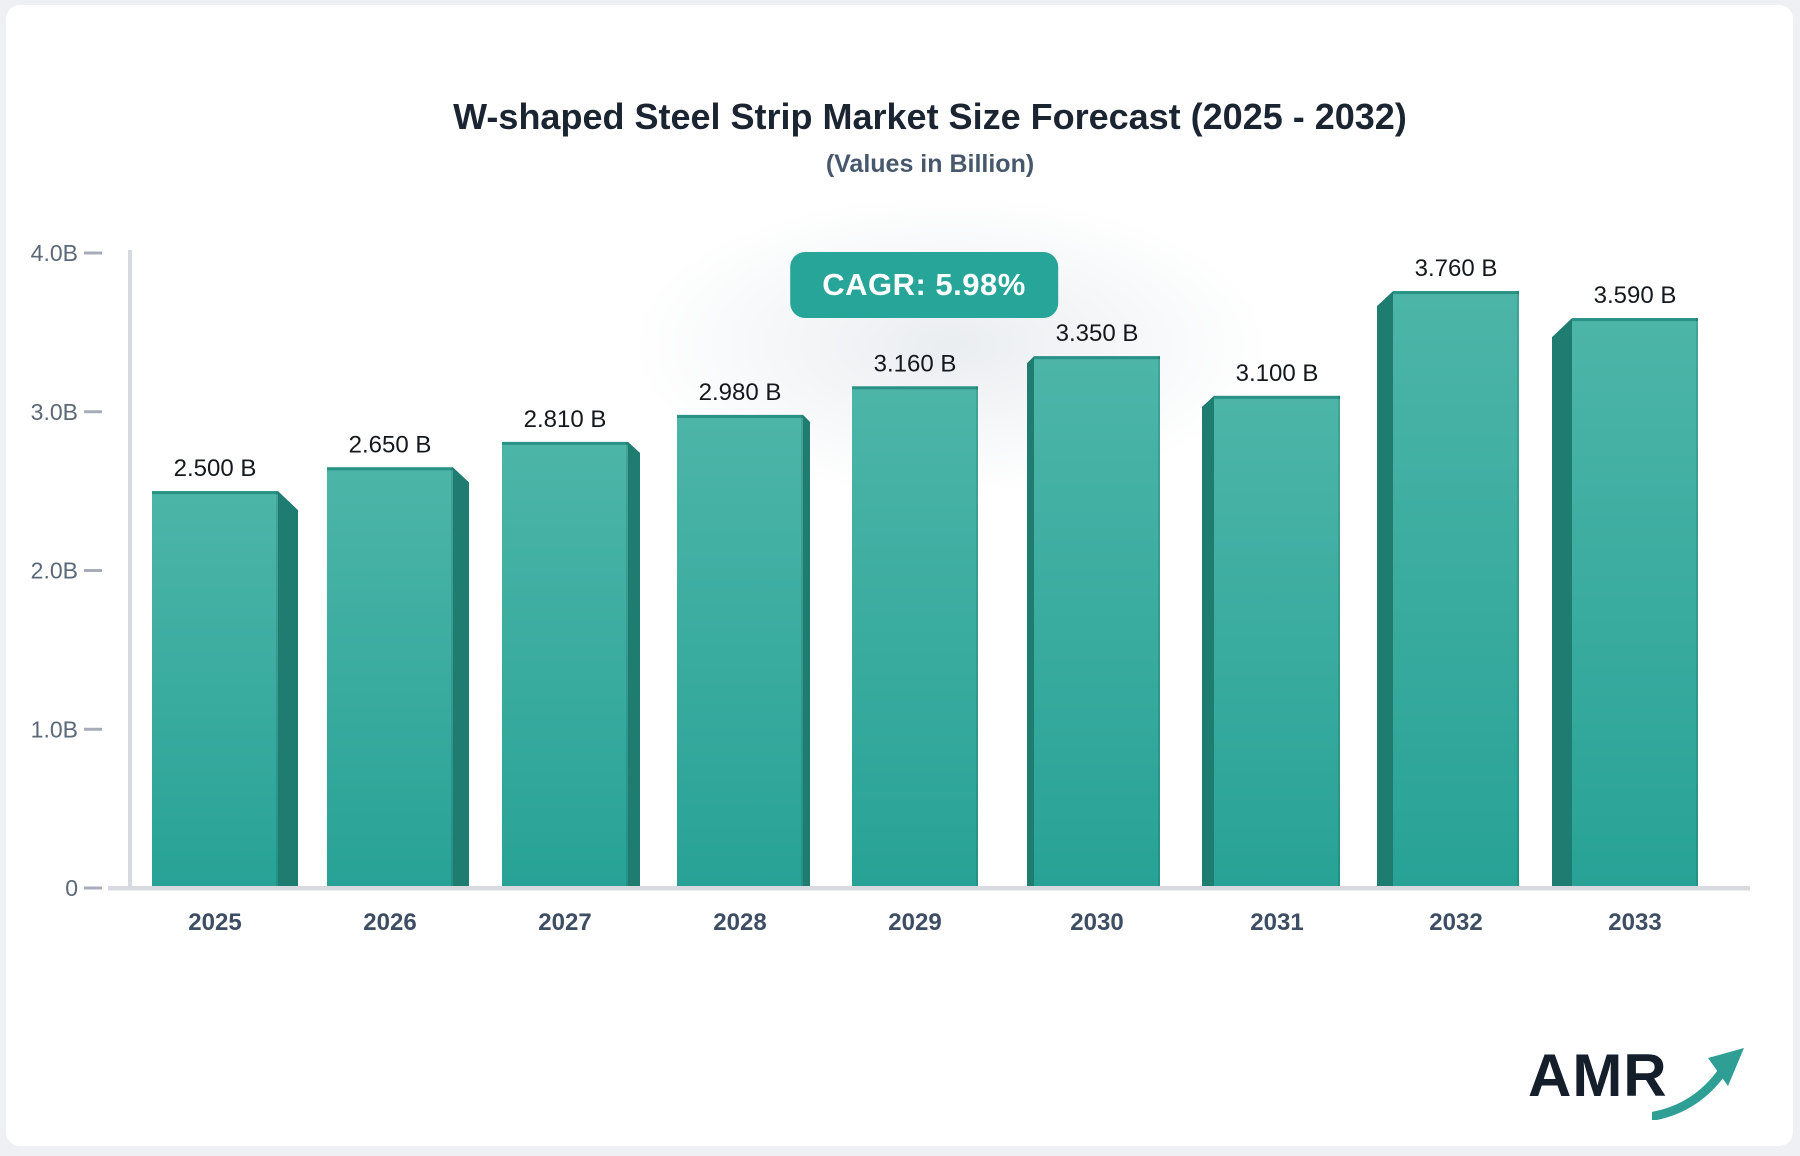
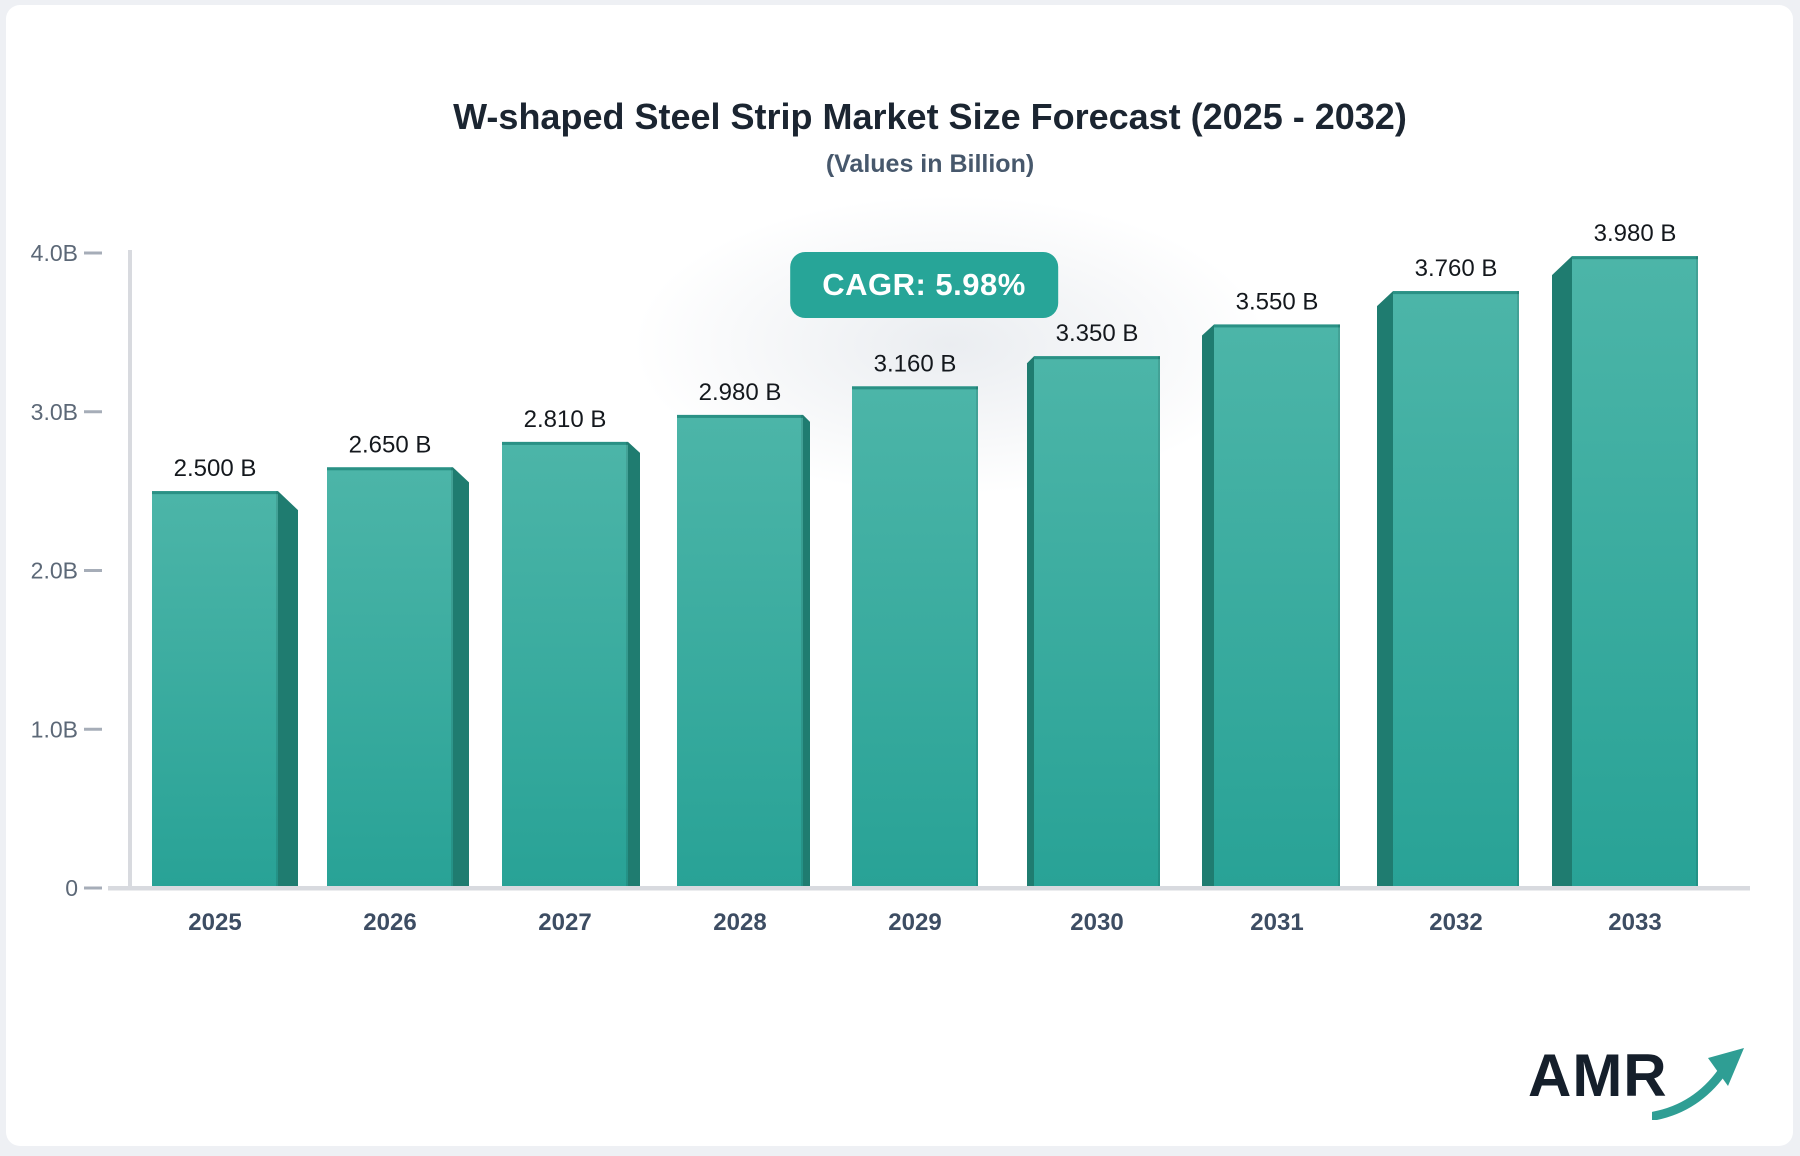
2031: 3.100 -> 3.550
2033: 3.590 -> 3.980
